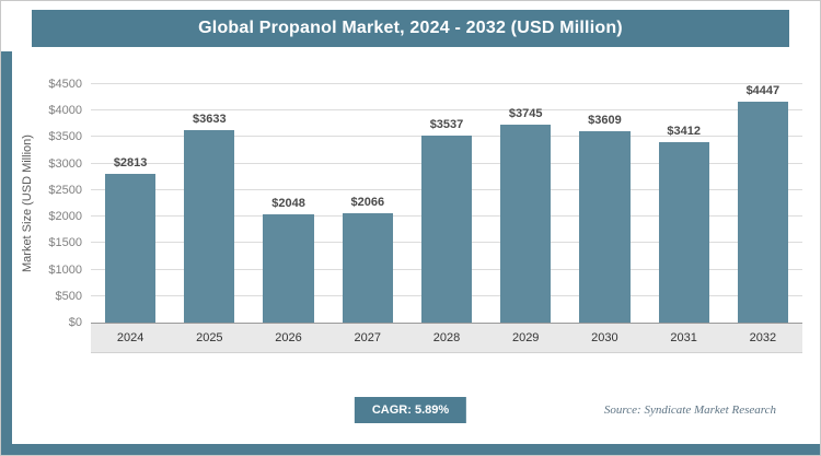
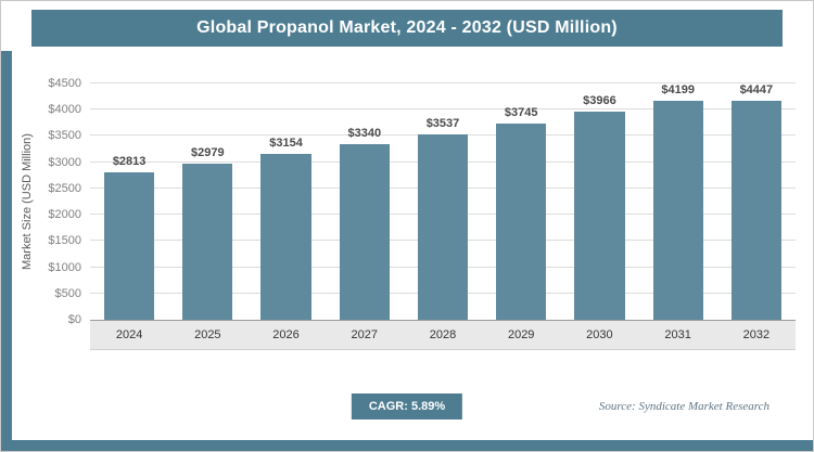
2025: $3633 -> $2979
2026: $2048 -> $3154
2027: $2066 -> $3340
2030: $3609 -> $3966
2031: $3412 -> $4199
